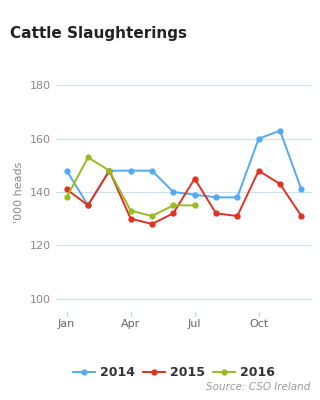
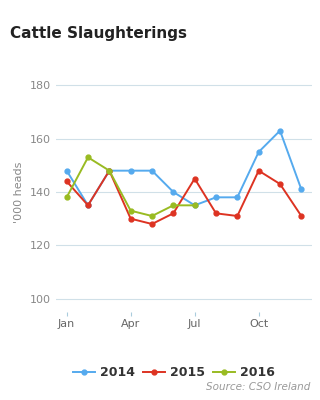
2015/Jan: 141 -> 144
2014/Jul: 139 -> 135
2014/Oct: 160 -> 155
